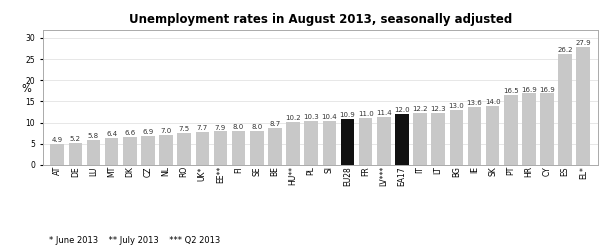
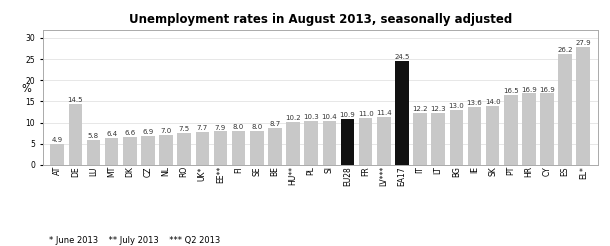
DE: 5.2 -> 14.5
EA17: 12.0 -> 24.5
